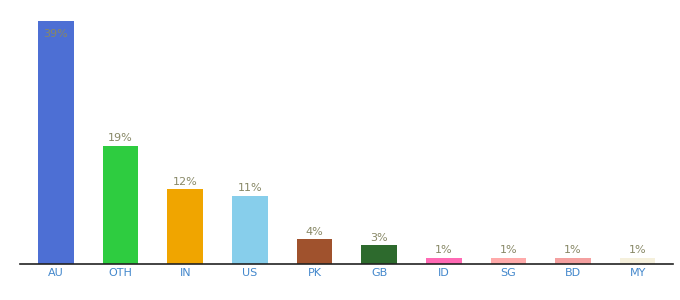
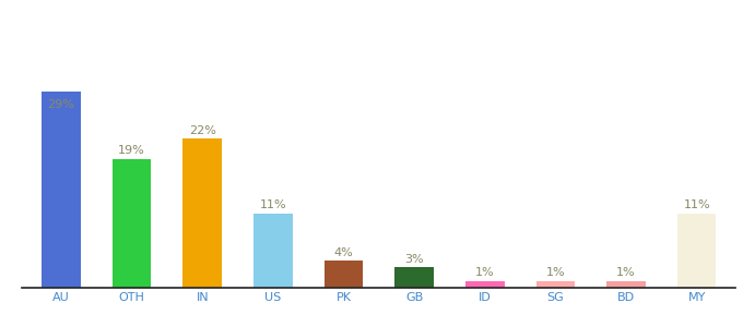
AU: 39% -> 29%
IN: 12% -> 22%
MY: 1% -> 11%
